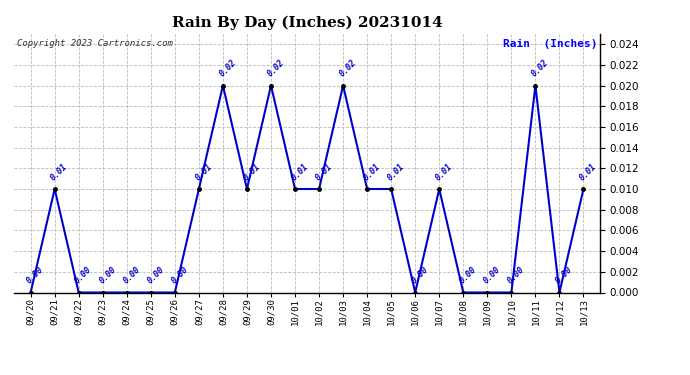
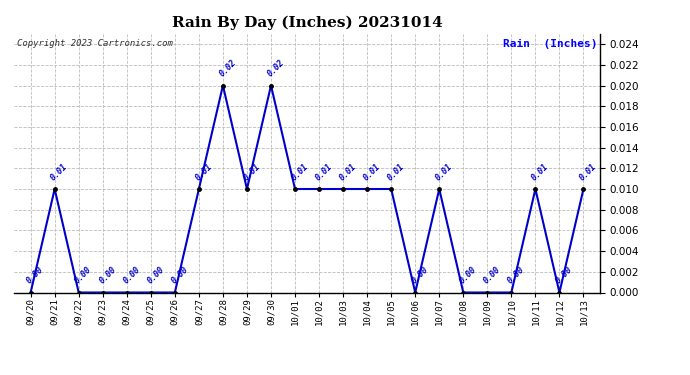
10/03: 0.02 -> 0.01
10/11: 0.02 -> 0.01
